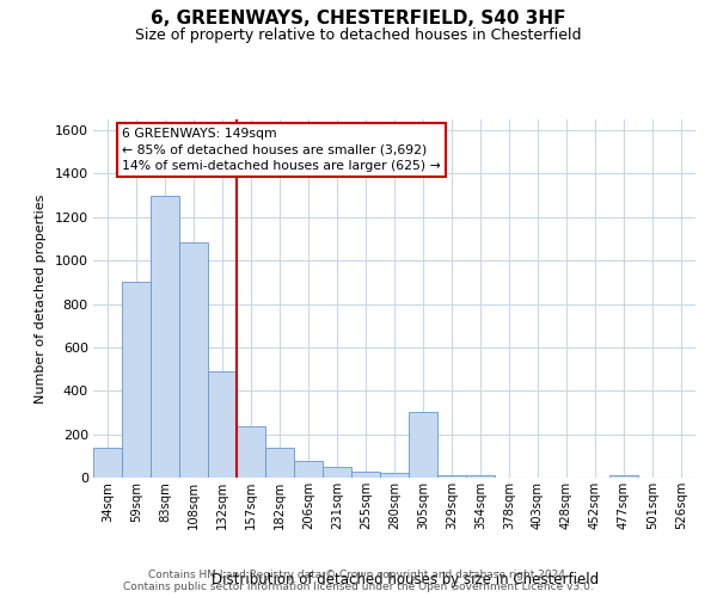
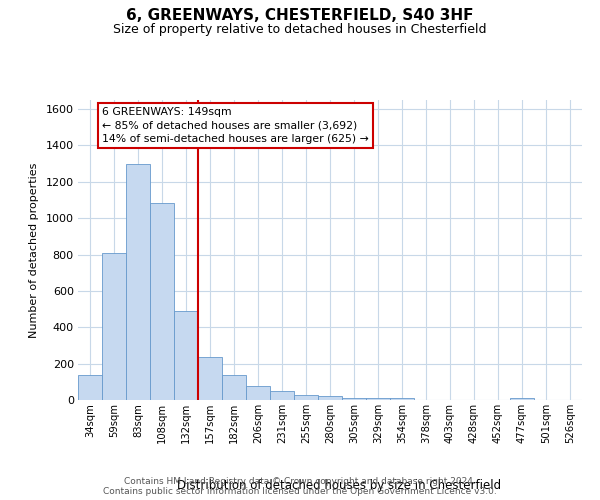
59sqm: 900 -> 810
305sqm: 300 -> 10
